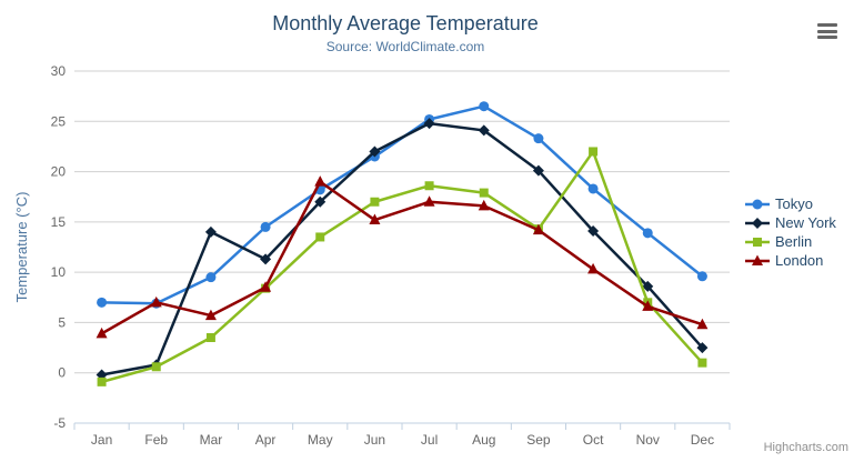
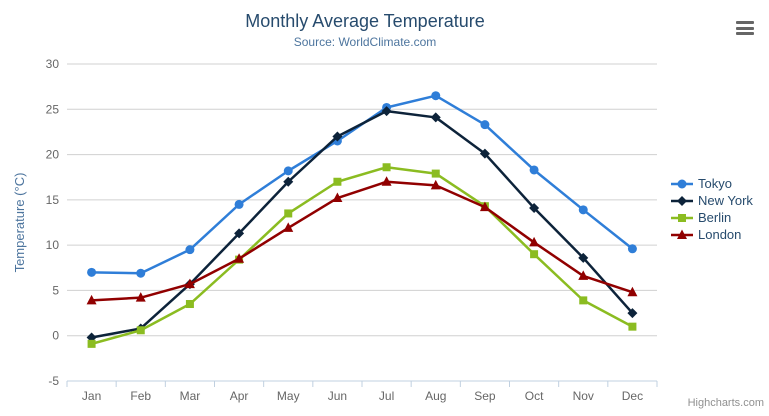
London/Feb: 7 -> 4
New York/Mar: 14 -> 6
London/May: 19 -> 12
Berlin/Oct: 22 -> 9
Berlin/Nov: 7 -> 4
